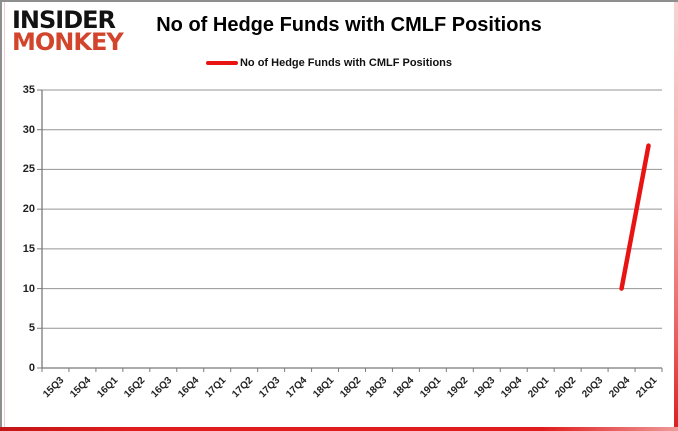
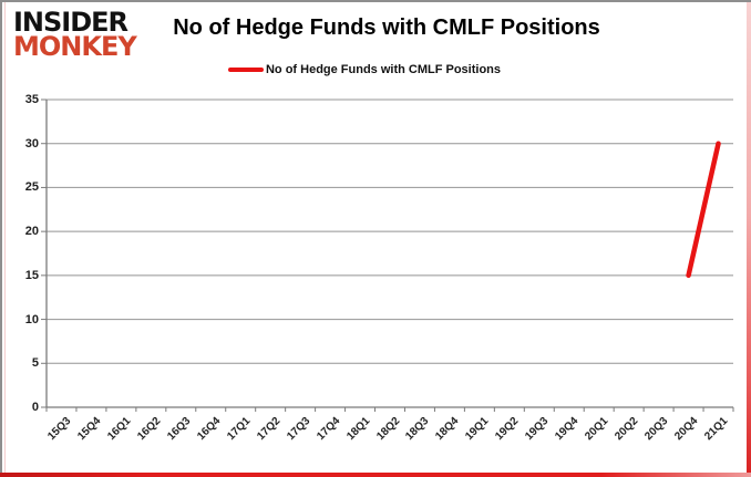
20Q4: 10 -> 15
21Q1: 28 -> 30
